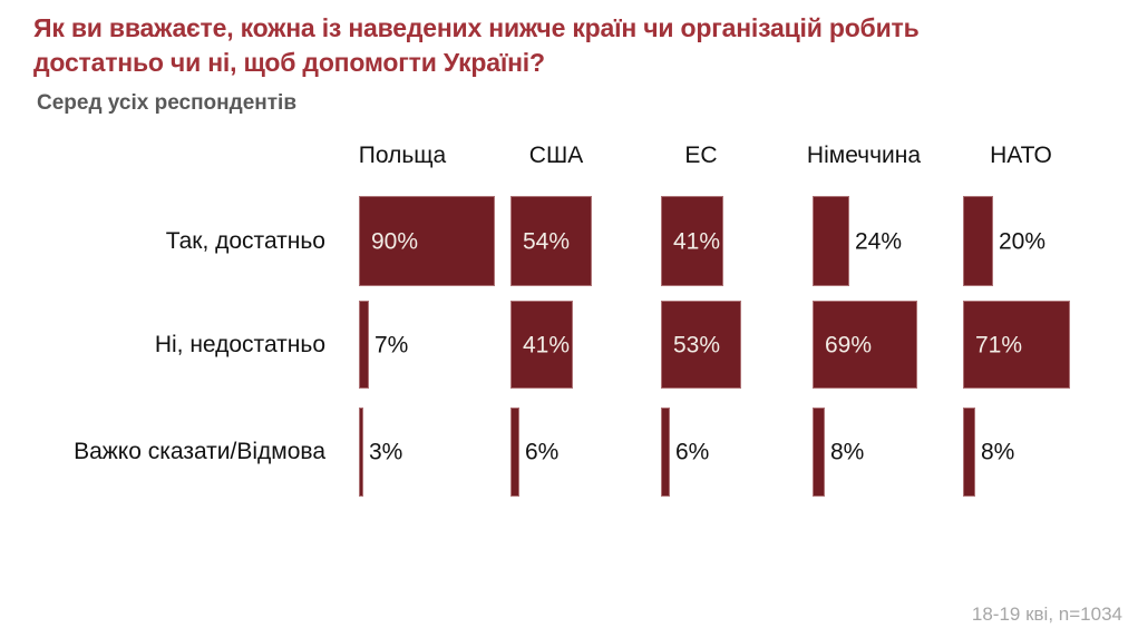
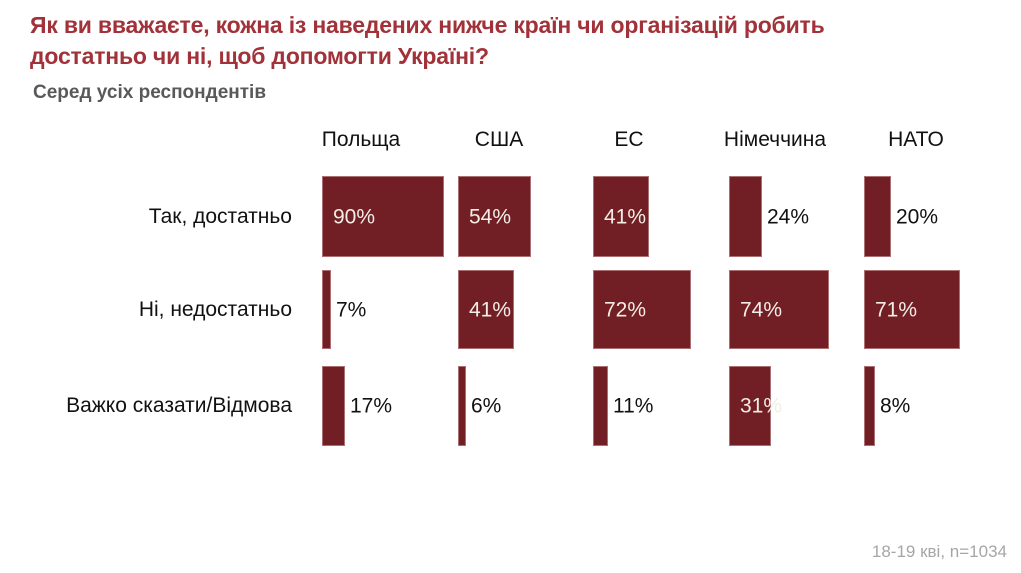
Важко сказати/Відмова/Польща: 3% -> 17%
Ні, недостатньо/ЕС: 53% -> 72%
Важко сказати/Відмова/ЕС: 6% -> 11%
Ні, недостатньо/Німеччина: 69% -> 74%
Важко сказати/Відмова/Німеччина: 8% -> 31%
